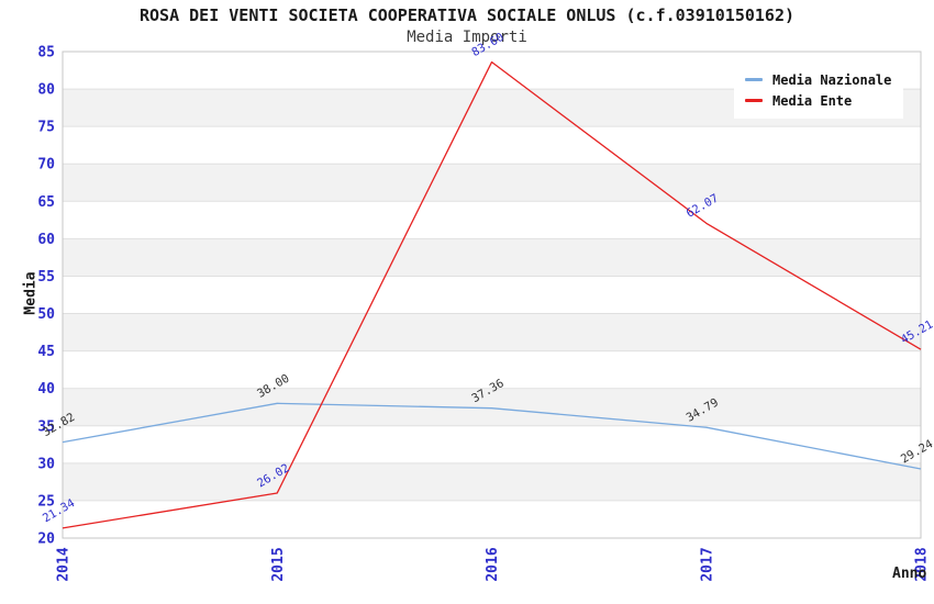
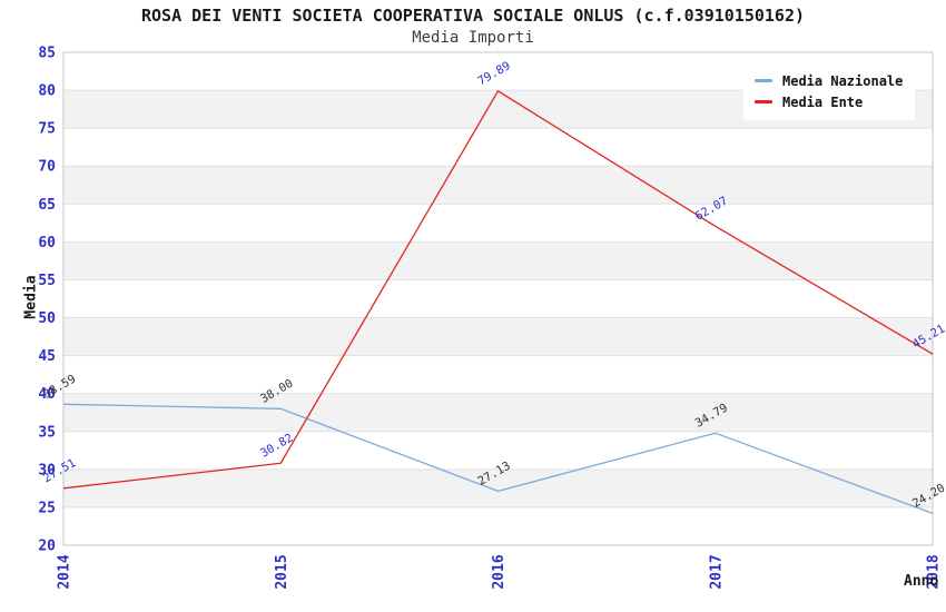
Media Nazionale/2014: 32.82 -> 38.59
Media Ente/2014: 21.34 -> 27.51
Media Ente/2015: 26.02 -> 30.82
Media Nazionale/2016: 37.36 -> 27.13
Media Ente/2016: 83.60 -> 79.89
Media Nazionale/2018: 29.24 -> 24.20
